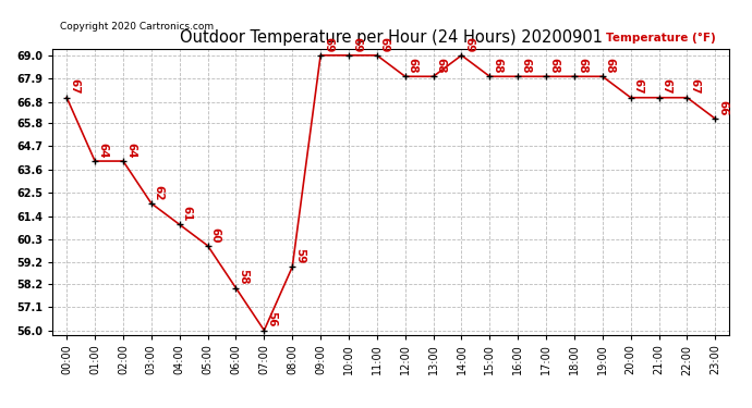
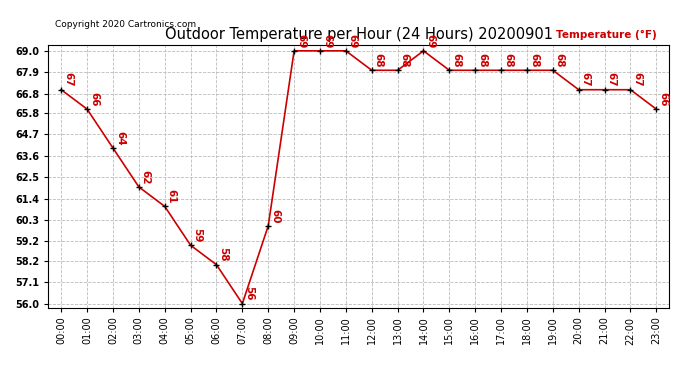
01:00: 64 -> 66
05:00: 60 -> 59
08:00: 59 -> 60
